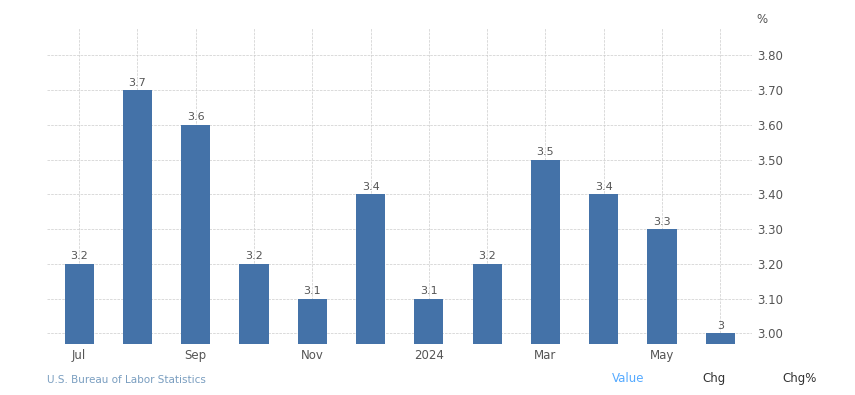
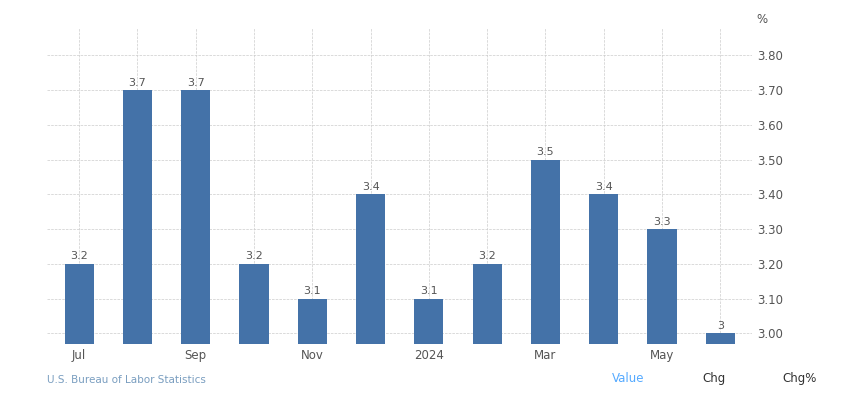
Sep: 3.6 -> 3.7
